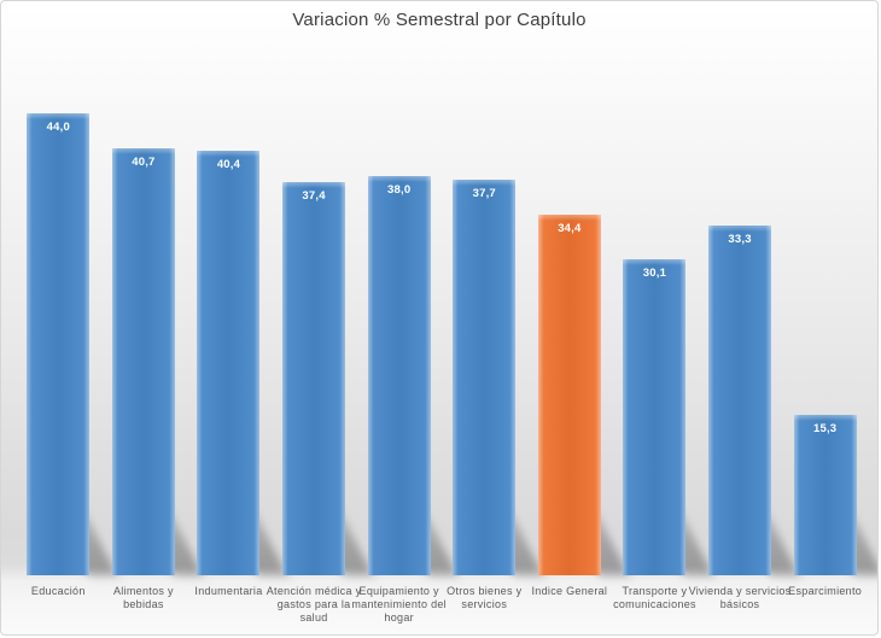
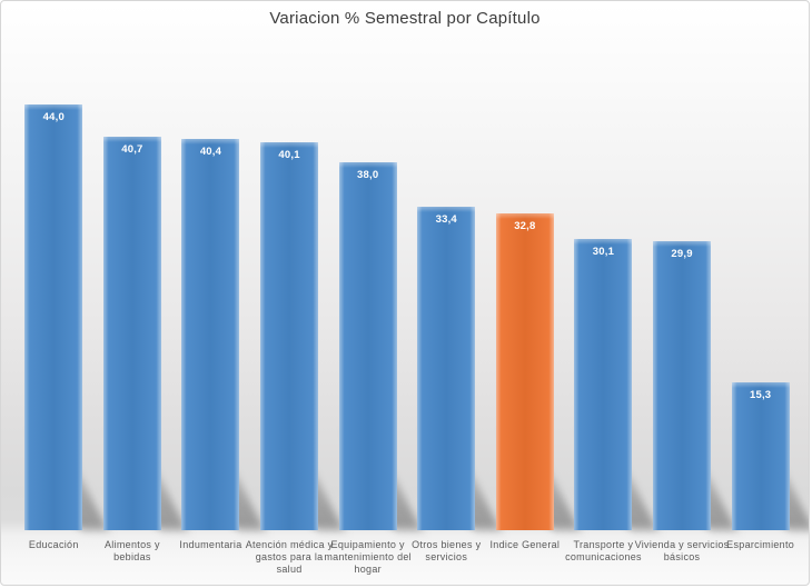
Atención médica y gastos para la salud: 37,4 -> 40,1
Otros bienes y servicios: 37,7 -> 33,4
Indice General: 34,4 -> 32,8
Vivienda y servicios básicos: 33,3 -> 29,9
